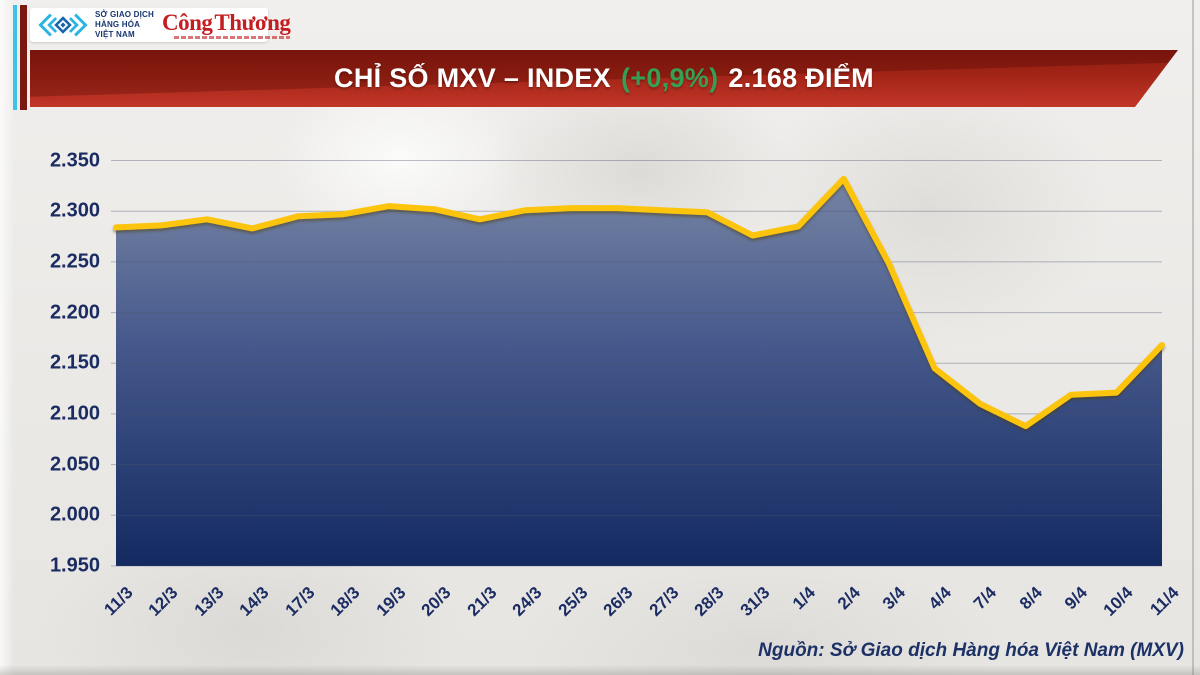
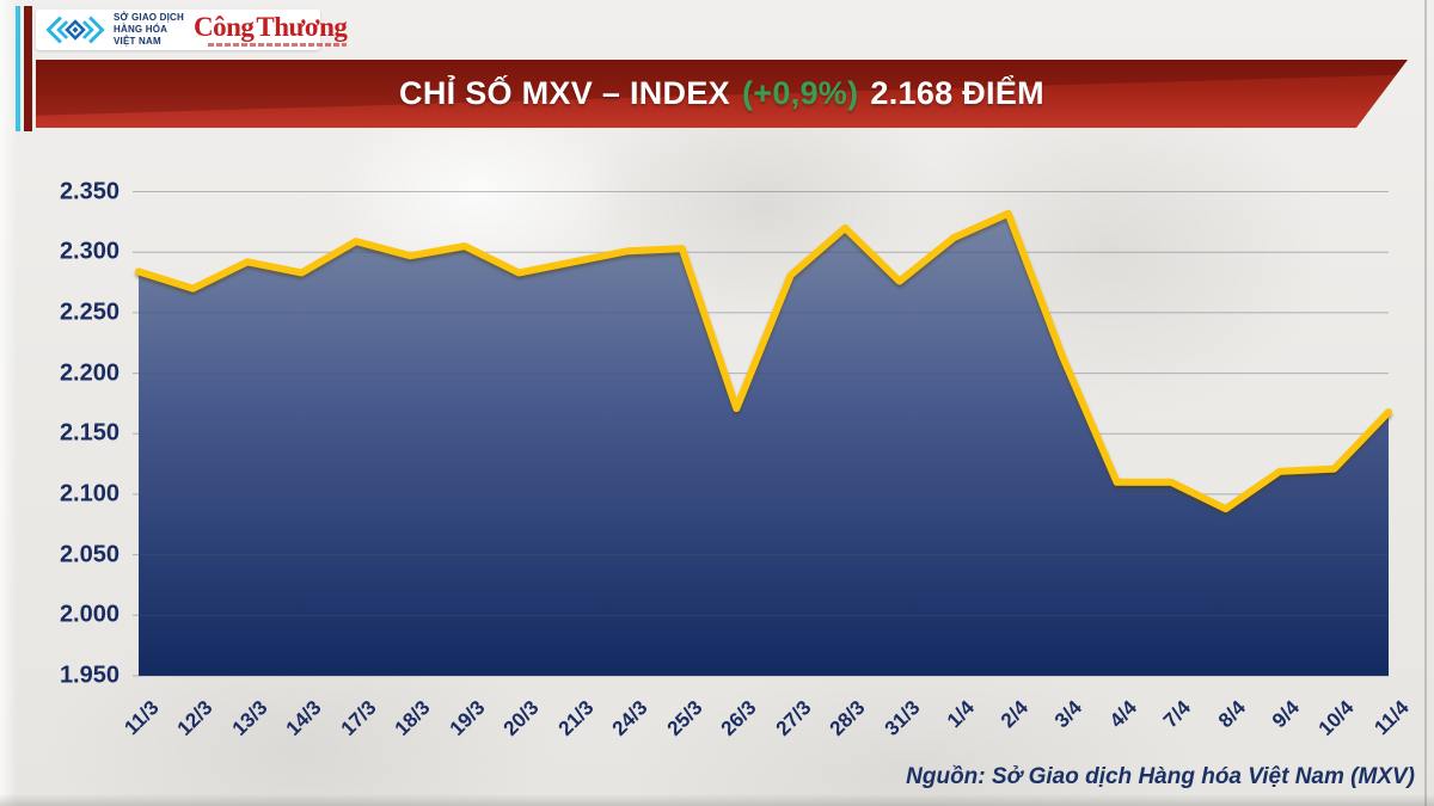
12/3: 2286 -> 2270
17/3: 2295 -> 2309
20/3: 2302 -> 2283
26/3: 2303 -> 2171
27/3: 2301 -> 2281
28/3: 2299 -> 2320
1/4: 2285 -> 2312
3/4: 2248 -> 2214
4/4: 2145 -> 2110
